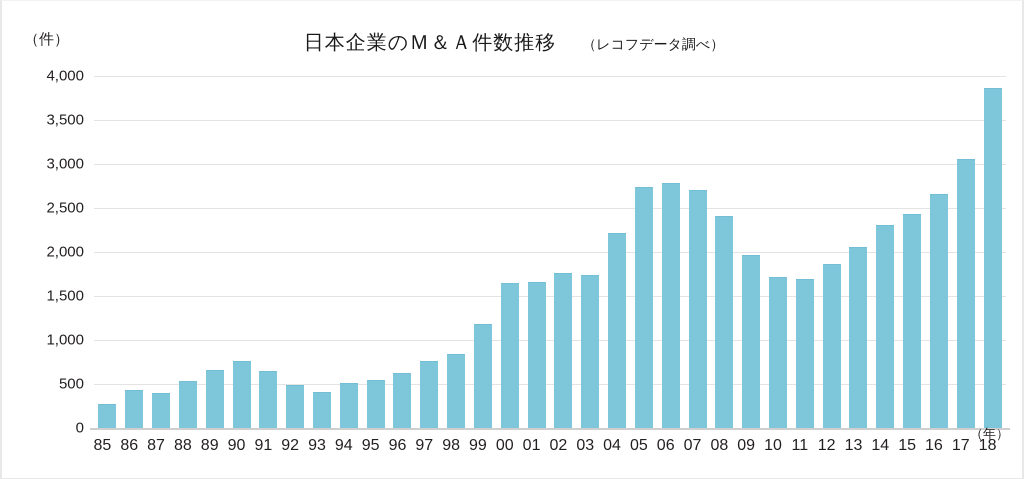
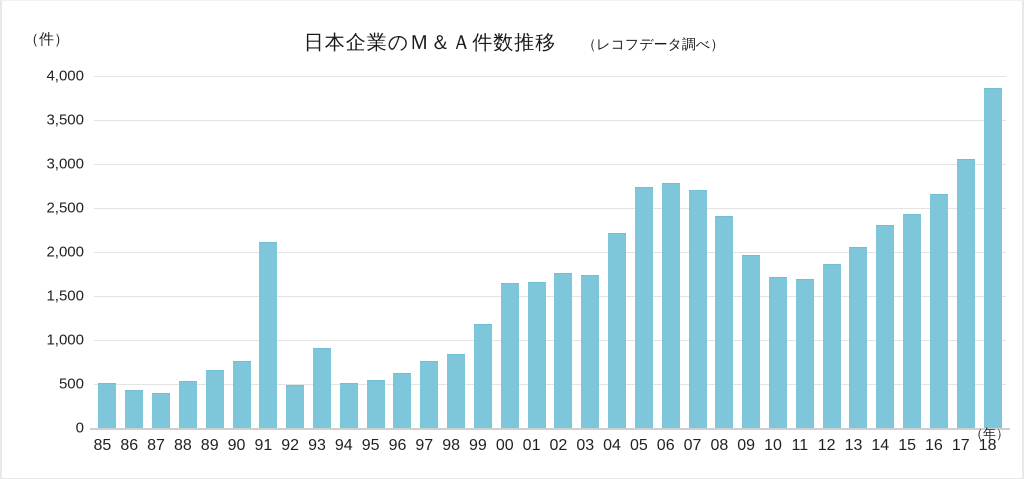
85: 300 -> 500
91: 600 -> 2100
93: 400 -> 900
